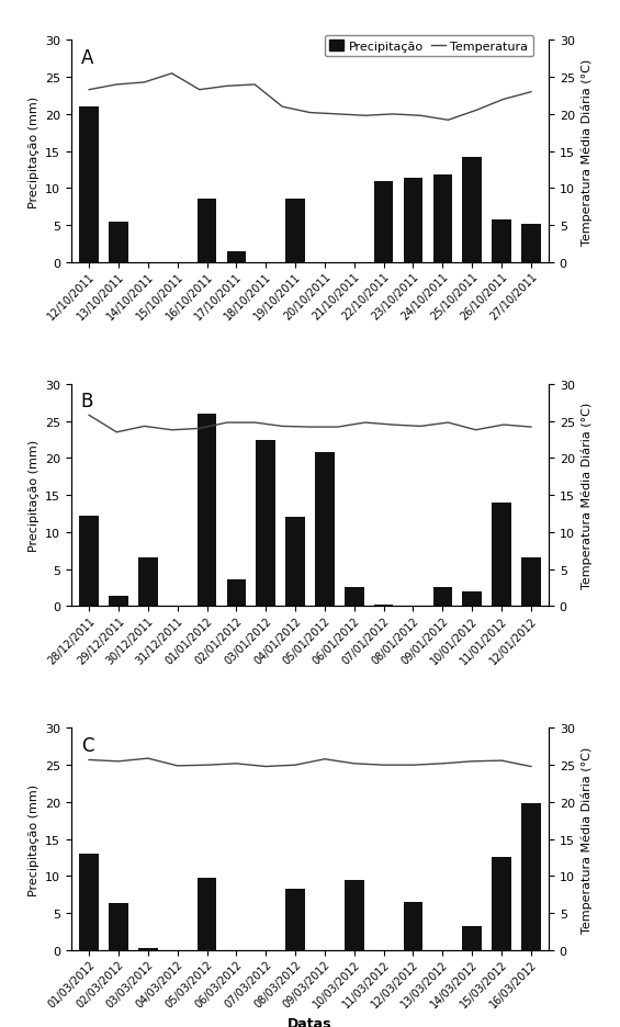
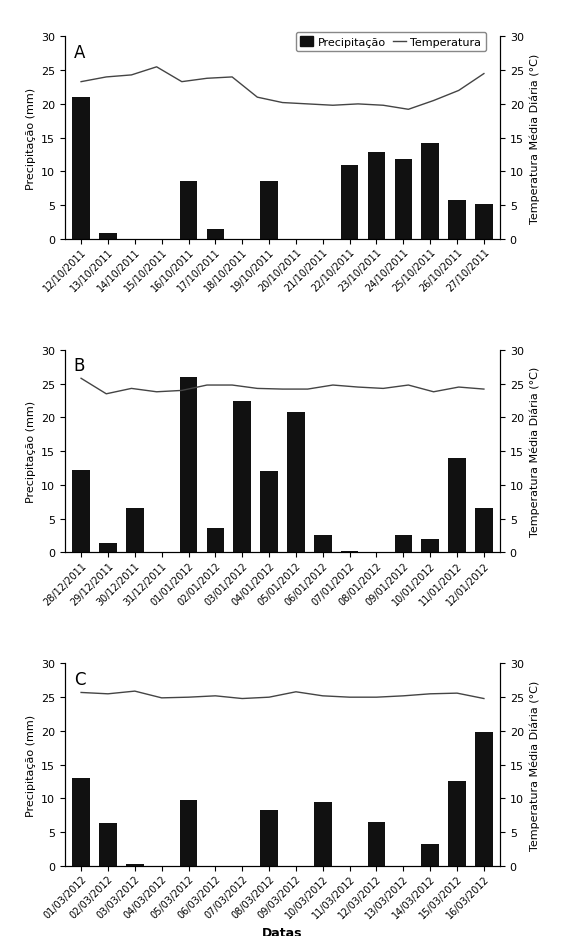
Precipitação/13/10/2011: 5.4 -> 0.8
Precipitação/23/10/2011: 11.4 -> 12.8
Temperatura/27/10/2011: 23.0 -> 24.5
